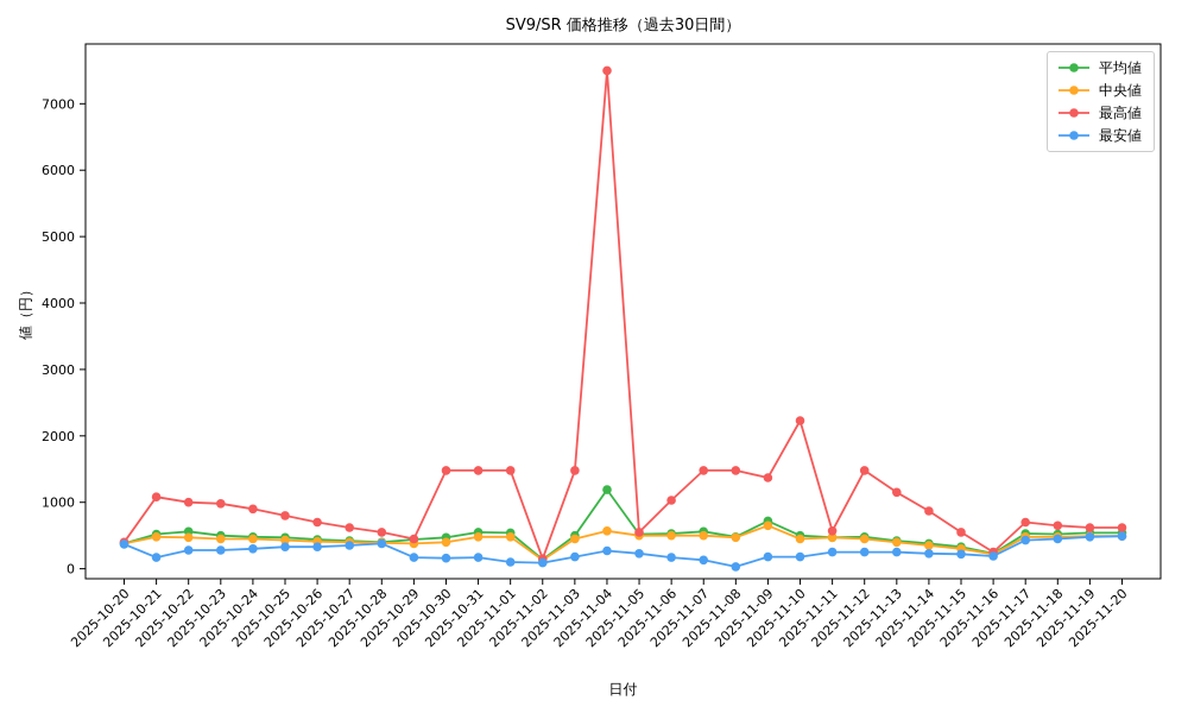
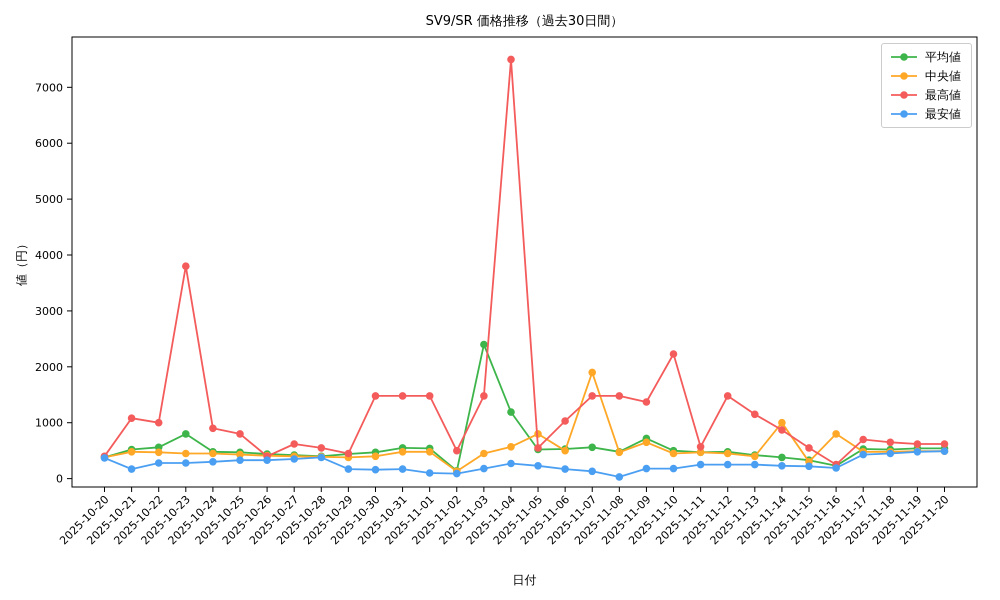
平均値/2025-10-23: 500 -> 800
最高値/2025-10-23: 1000 -> 3800
最高値/2025-10-26: 700 -> 400
最高値/2025-11-02: 200 -> 500
平均値/2025-11-03: 500 -> 2400
中央値/2025-11-05: 500 -> 800
中央値/2025-11-07: 500 -> 1900
中央値/2025-11-14: 400 -> 1000
中央値/2025-11-16: 200 -> 800
